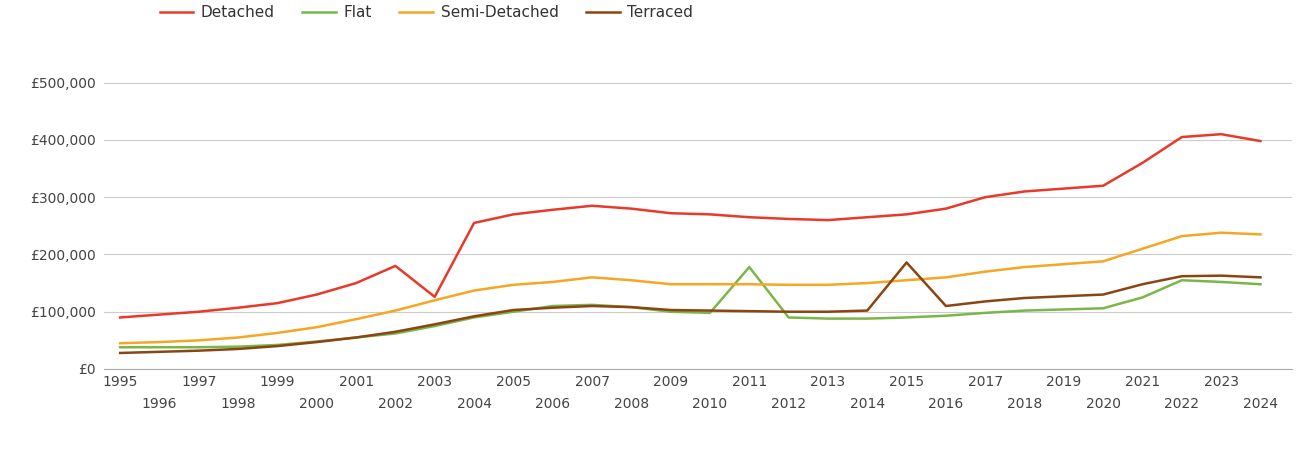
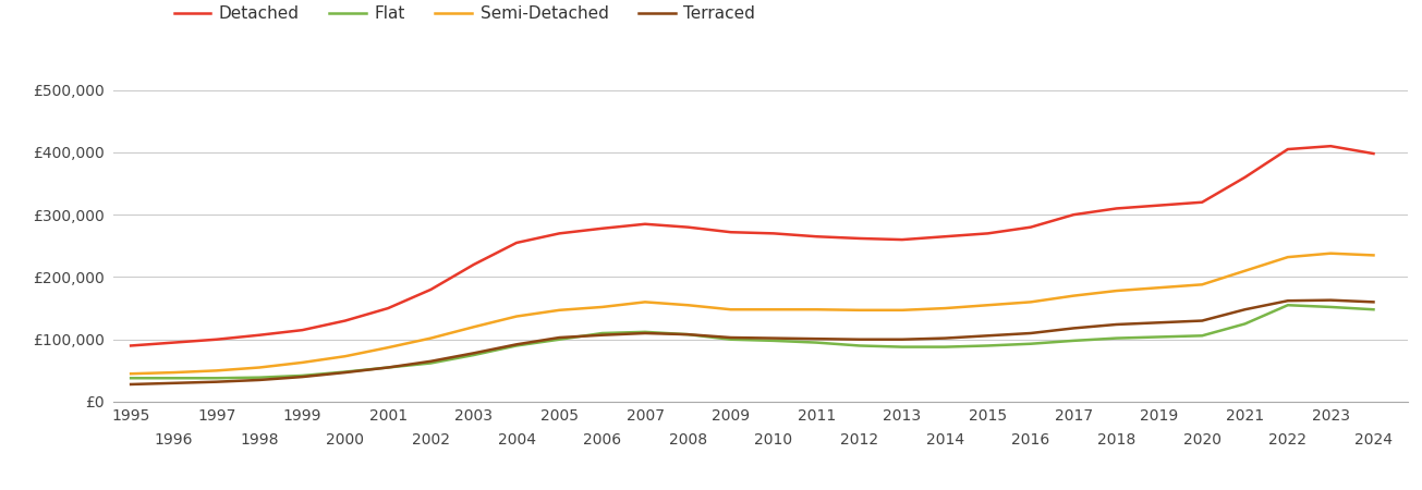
Detached/2003: £126,000 -> £220,000
Flat/2011: £178,000 -> £95,000
Terraced/2015: £186,000 -> £106,000
